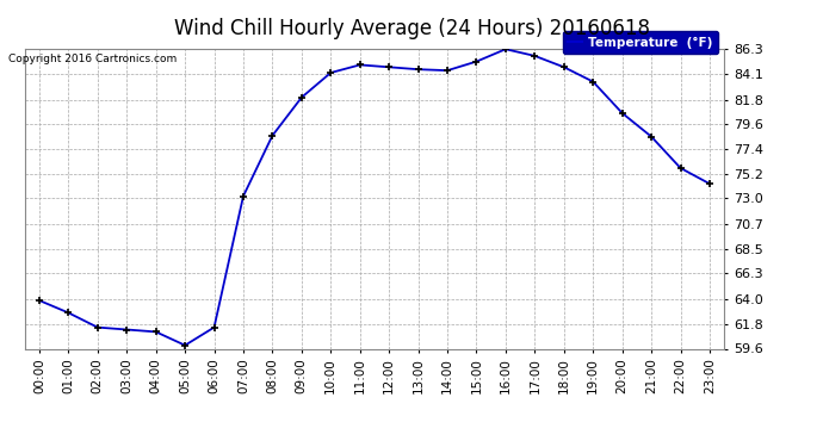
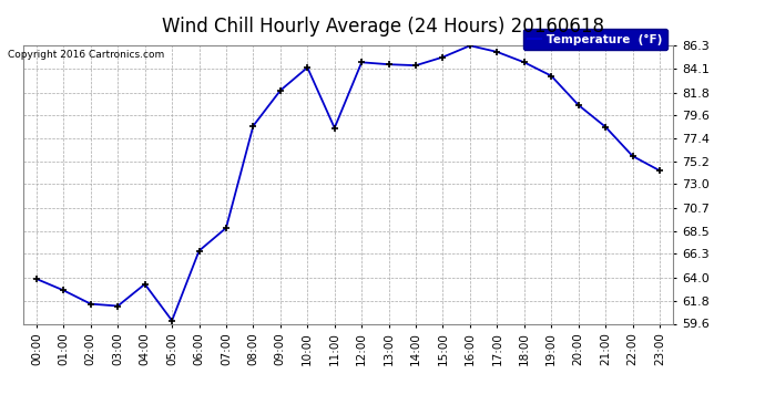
04:00: 61.1 -> 63.4
06:00: 61.5 -> 66.6
07:00: 73.2 -> 68.8
11:00: 84.9 -> 78.4
